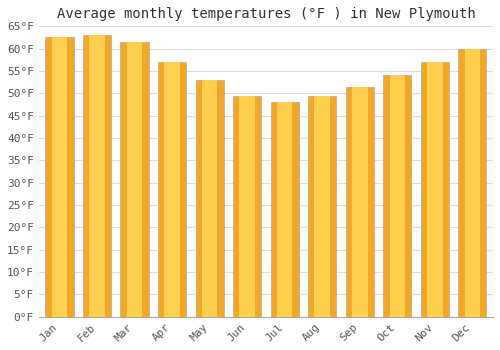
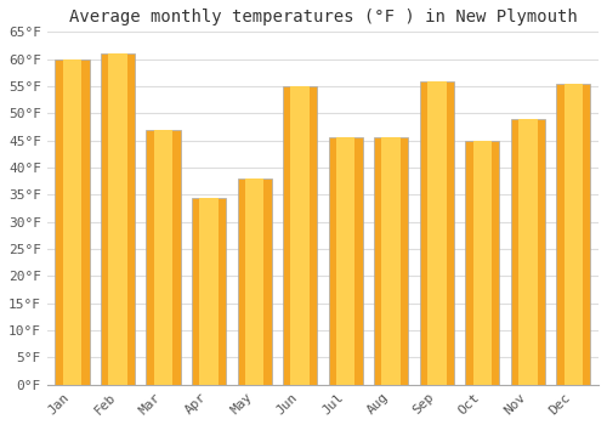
Jan: 62.5°F -> 60.0°F
Feb: 63.0°F -> 61.0°F
Mar: 61.5°F -> 47.0°F
Apr: 57.0°F -> 34.5°F
May: 53.0°F -> 38.0°F
Jun: 49.5°F -> 55.0°F
Jul: 48.0°F -> 45.5°F
Aug: 49.5°F -> 45.5°F
Sep: 51.5°F -> 56.0°F
Oct: 54.0°F -> 45.0°F
Nov: 57.0°F -> 49.0°F
Dec: 60.0°F -> 55.5°F
